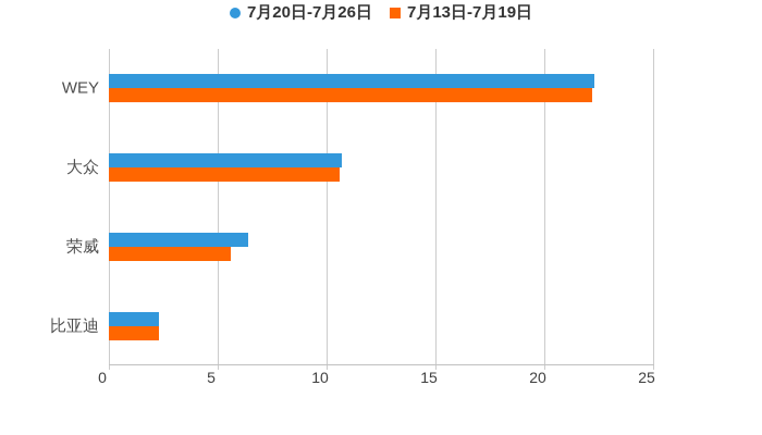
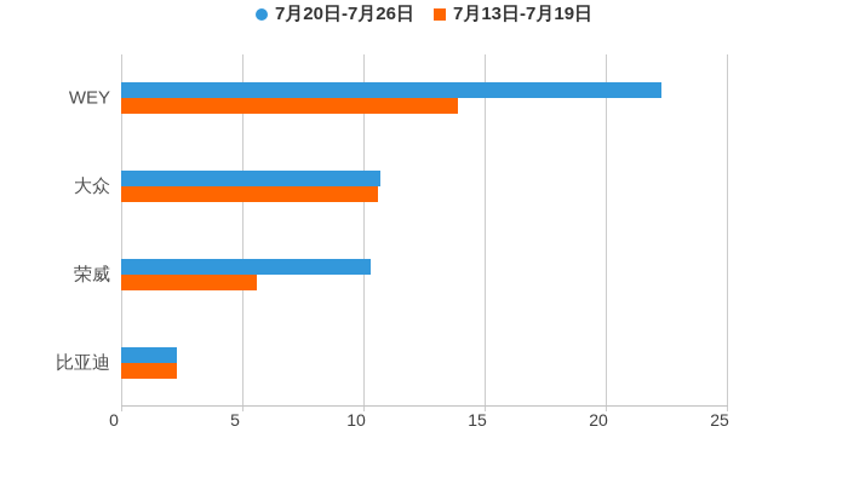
7月13日-7月19日/WEY: 22.2 -> 13.9
7月20日-7月26日/荣威: 6.4 -> 10.3
